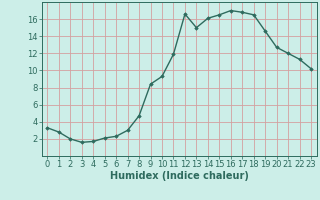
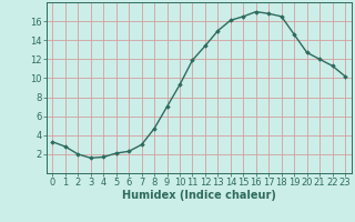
9: 8.4 -> 7.0
12: 16.6 -> 13.4
